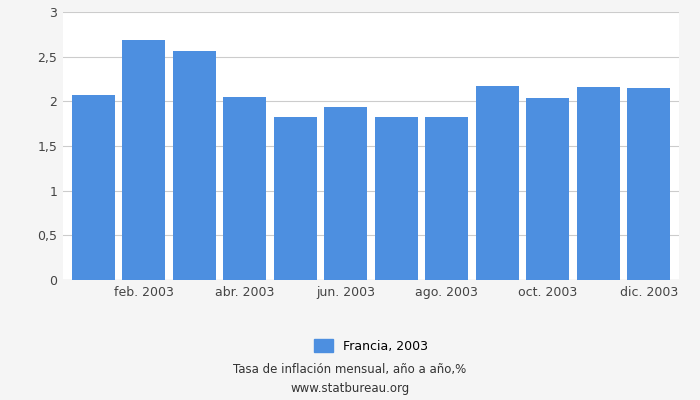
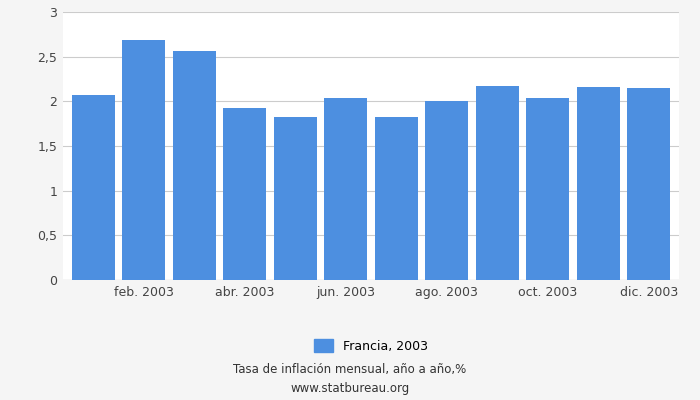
abr. 2003: 2,05 -> 1,92
jun. 2003: 1,94 -> 2,04
ago. 2003: 1,82 -> 2,00
